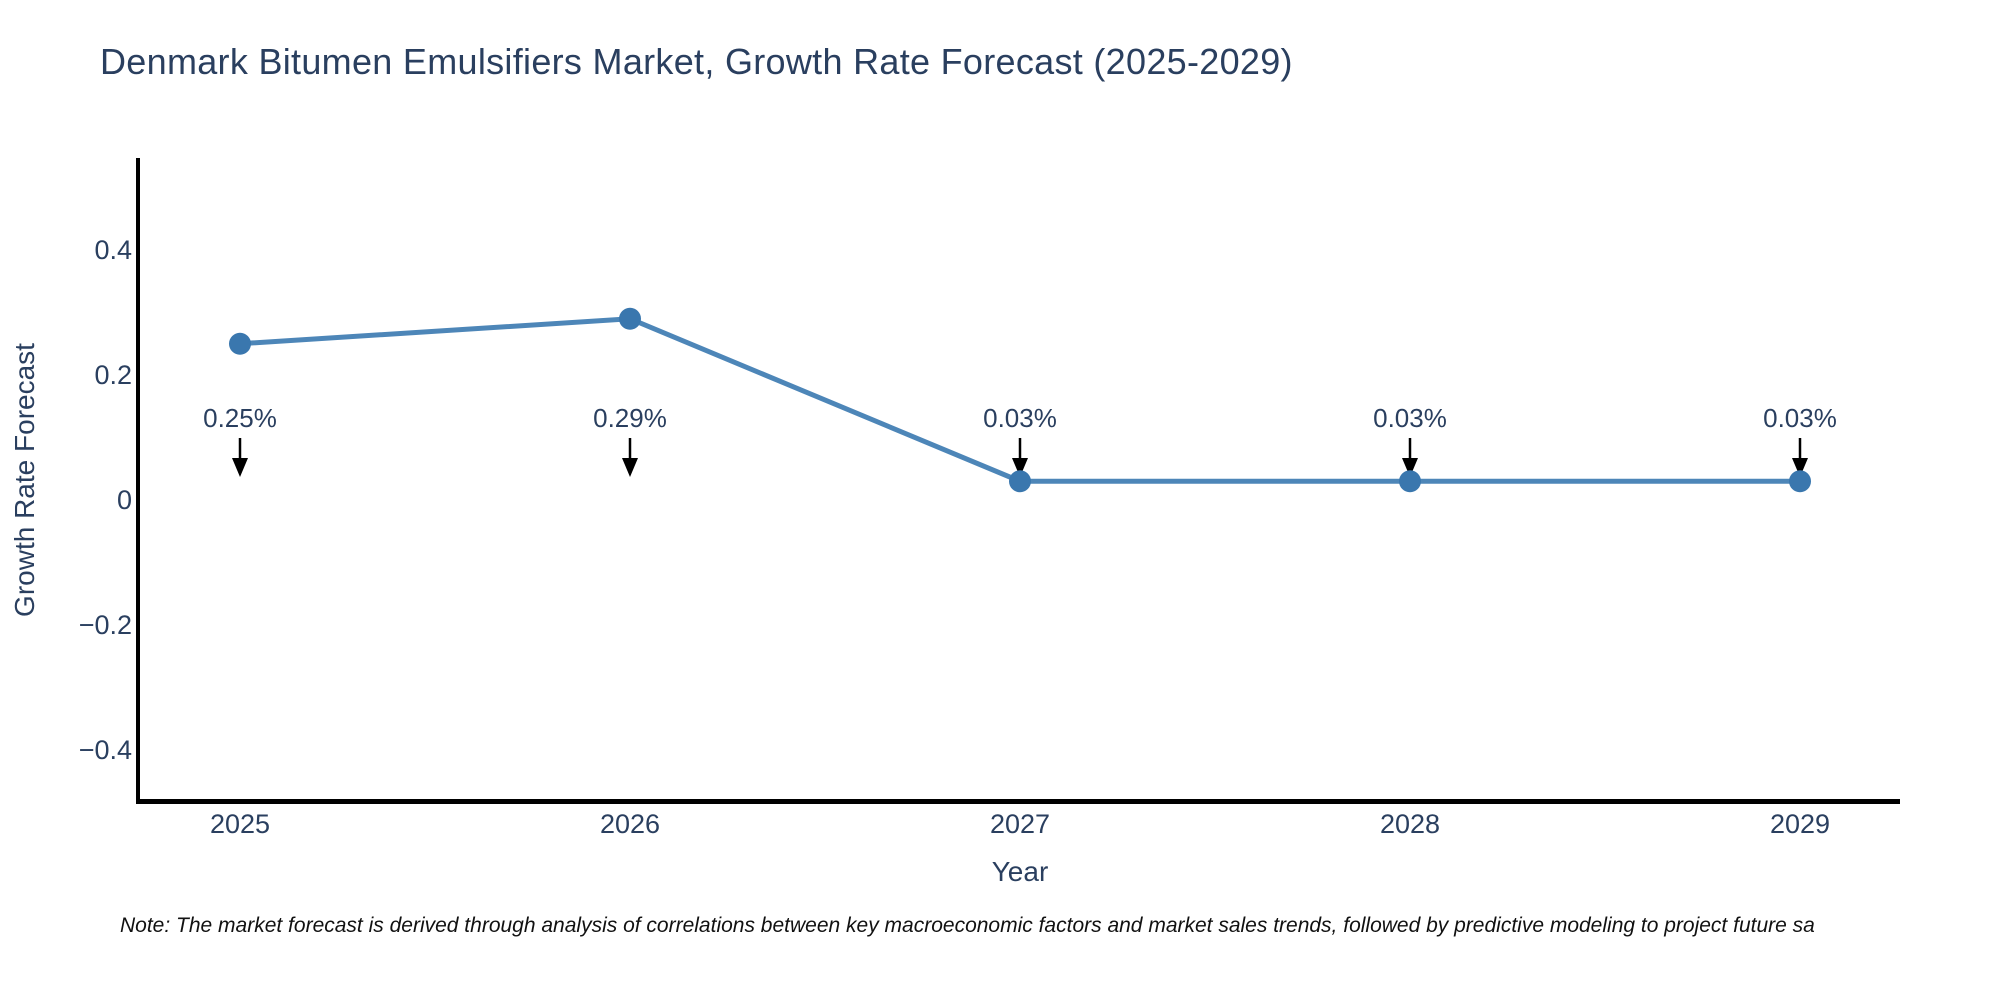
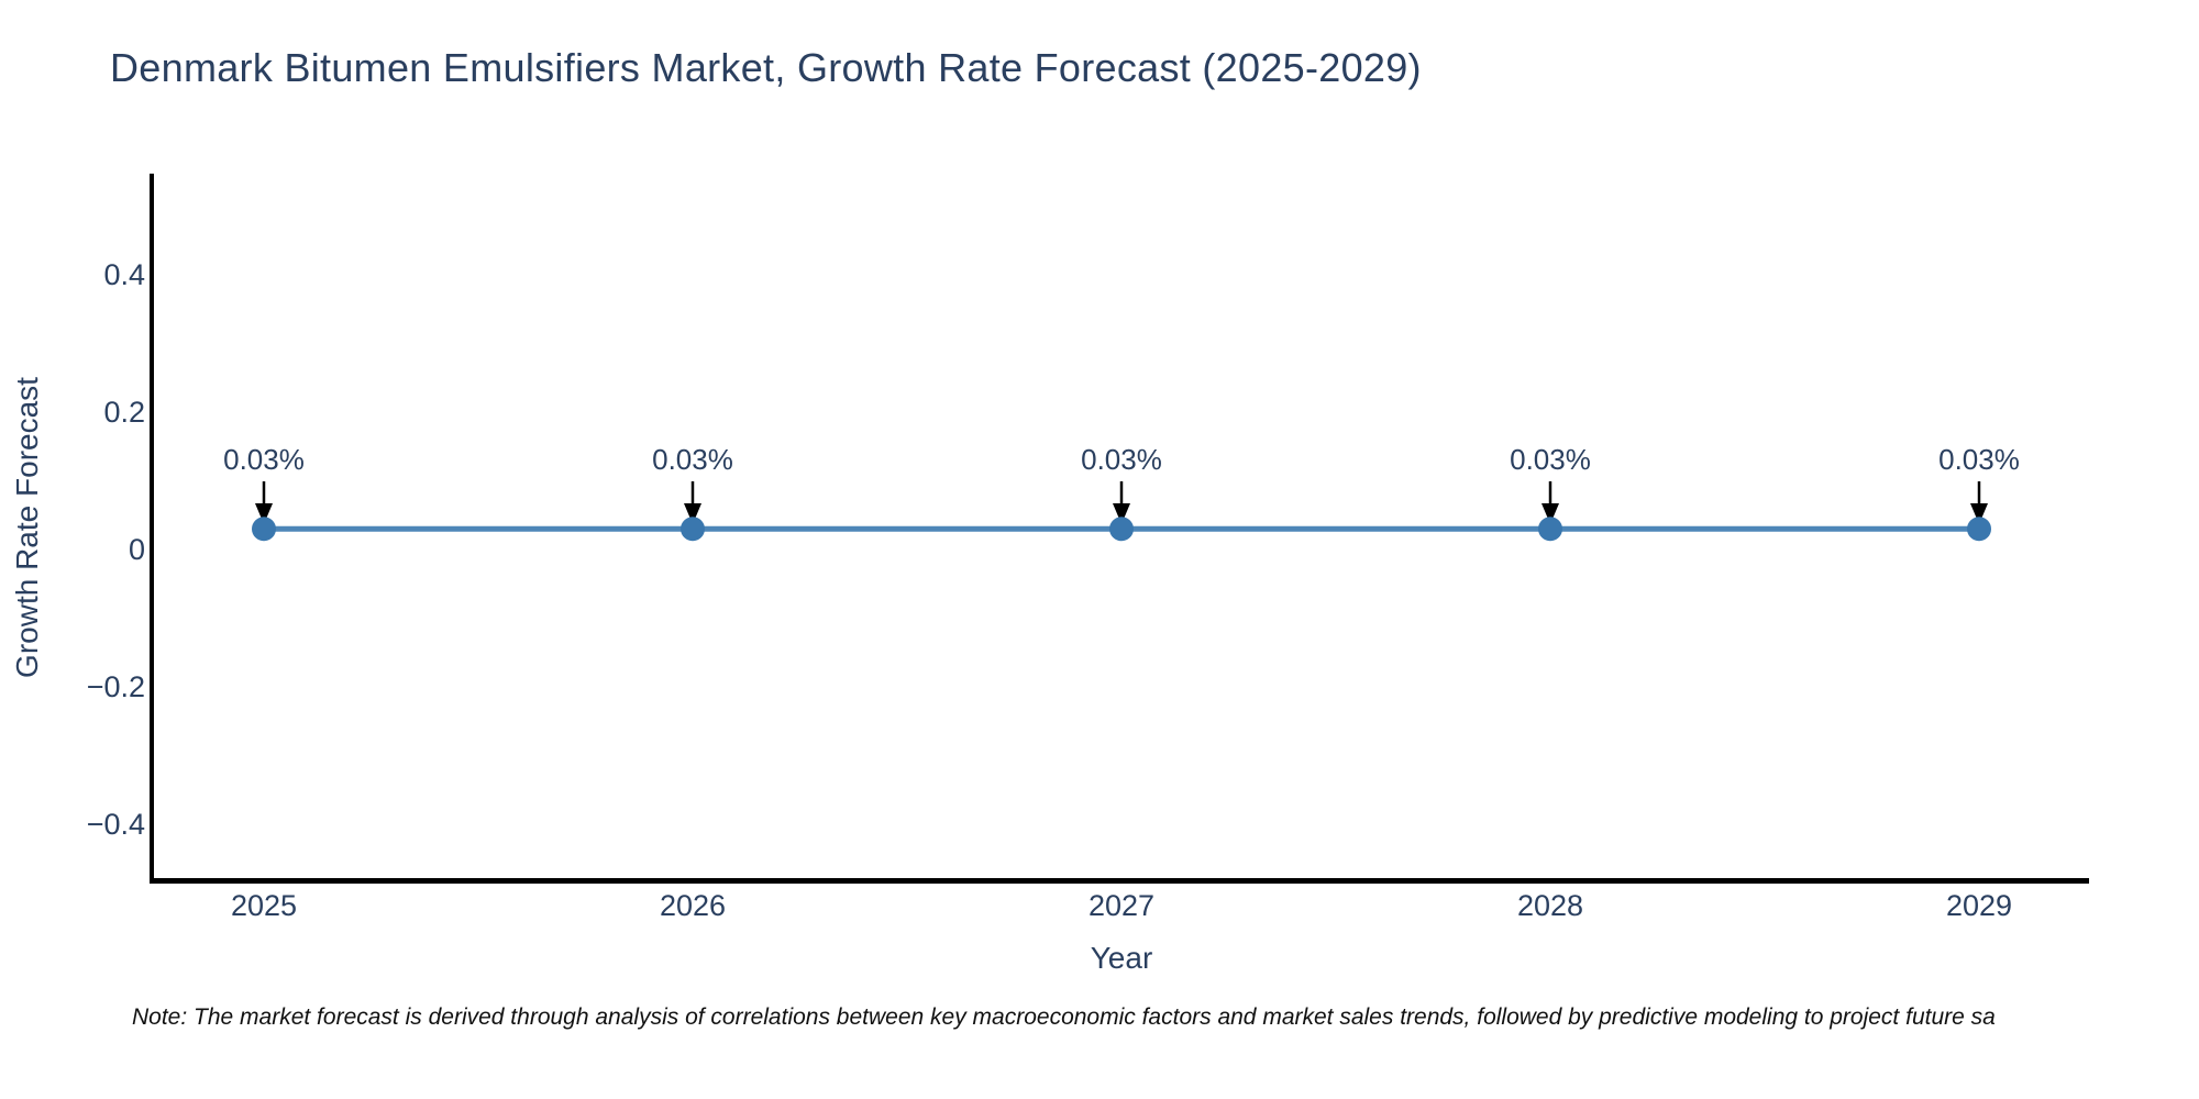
2025: 0.25% -> 0.03%
2026: 0.29% -> 0.03%
